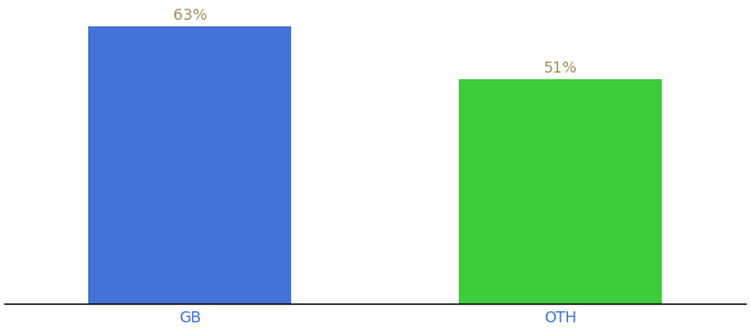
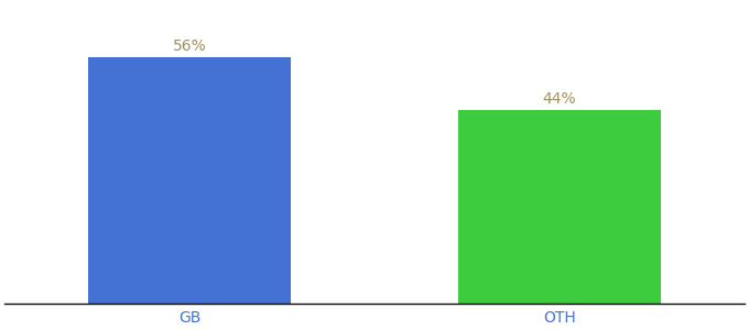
GB: 63% -> 56%
OTH: 51% -> 44%
